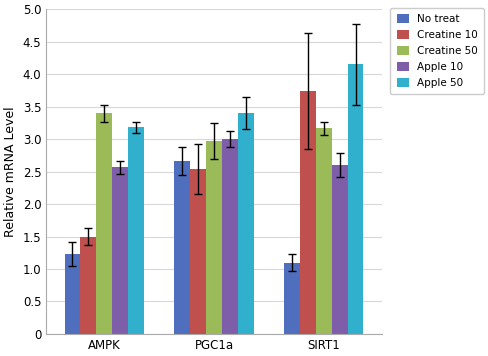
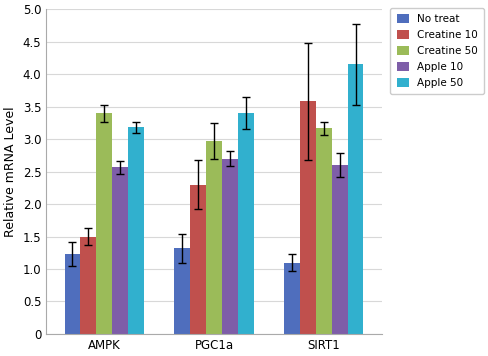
No treat/PGC1a: 2.66 -> 1.32
Creatine 10/PGC1a: 2.54 -> 2.30
Apple 10/PGC1a: 3.00 -> 2.70
Creatine 10/SIRT1: 3.74 -> 3.58
